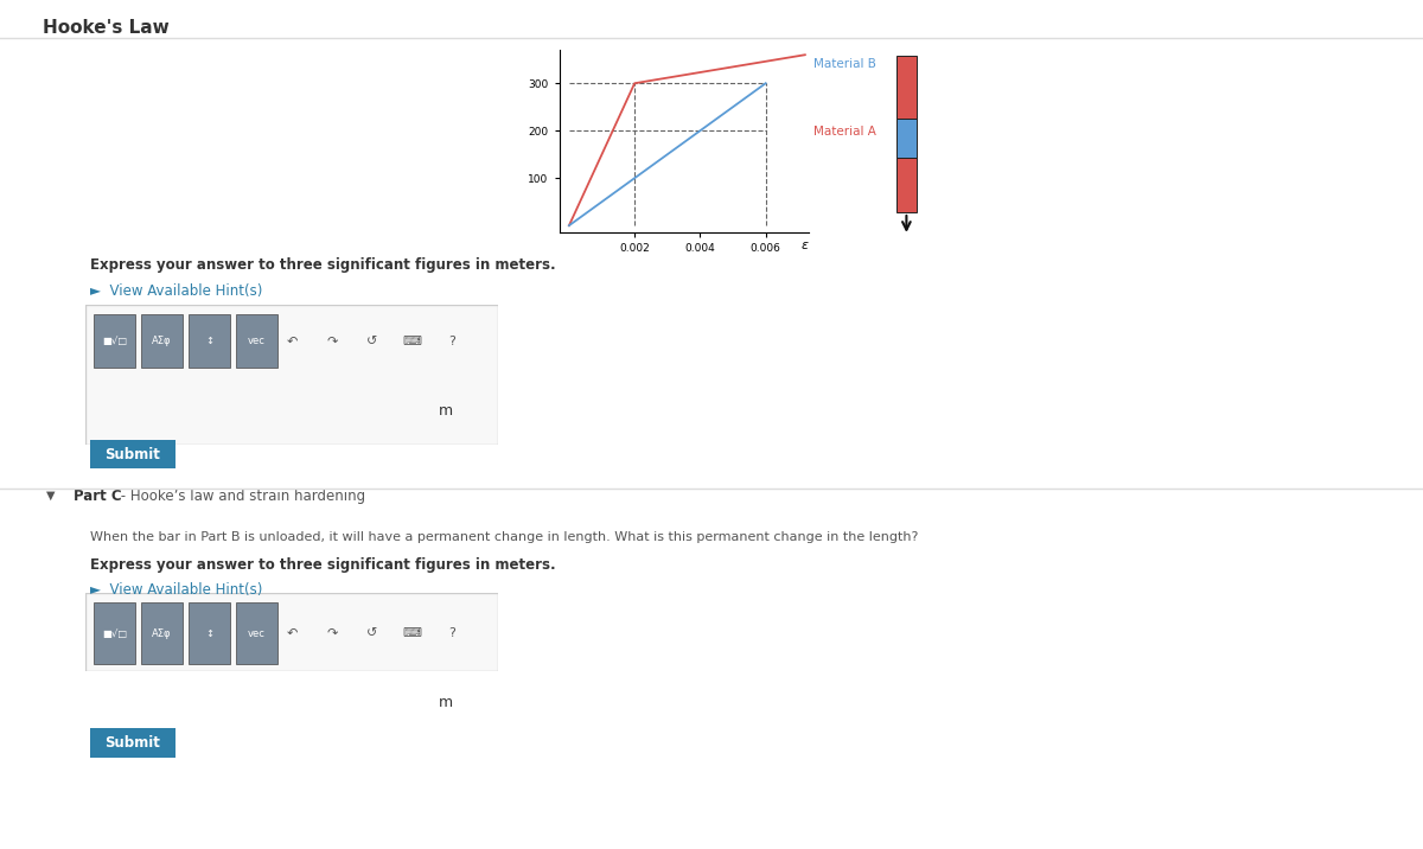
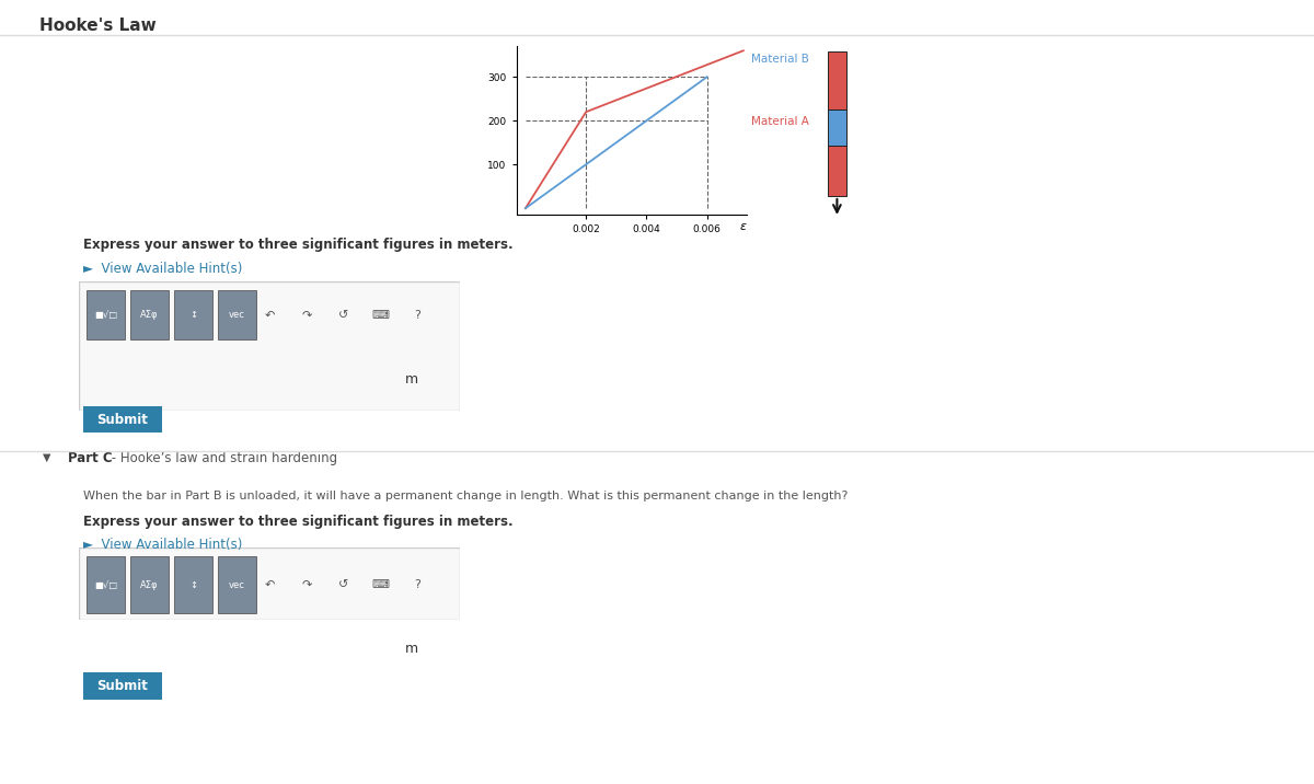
0.002: 300 -> 220
